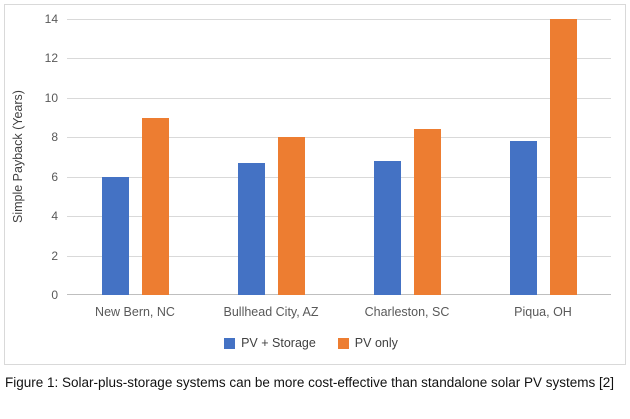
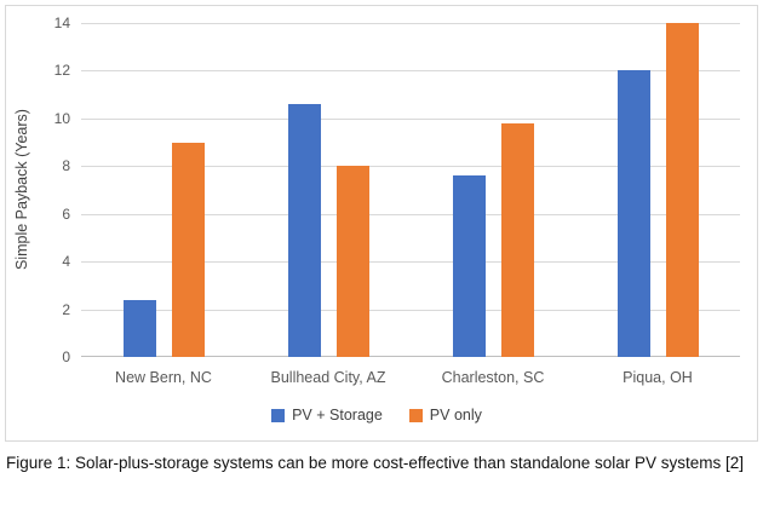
PV + Storage/New Bern, NC: 6.0 -> 2.4
PV + Storage/Bullhead City, AZ: 6.7 -> 10.6
PV + Storage/Charleston, SC: 6.8 -> 7.6
PV only/Charleston, SC: 8.4 -> 9.8
PV + Storage/Piqua, OH: 7.8 -> 12.0
